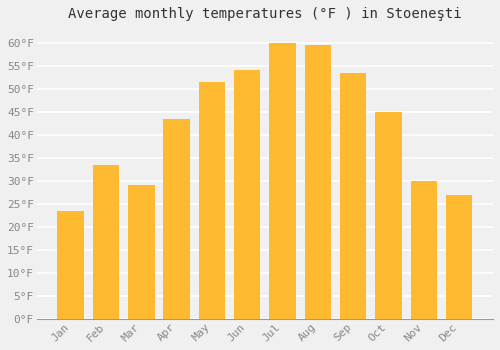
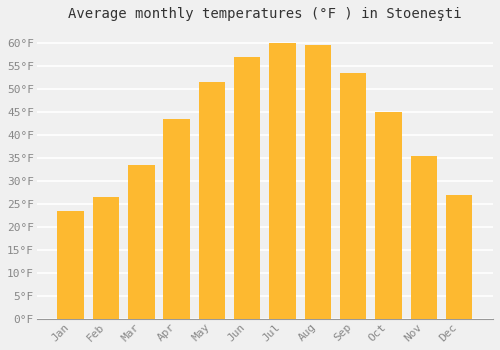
Feb: 33.5°F -> 26.5°F
Mar: 29.0°F -> 33.5°F
Jun: 54.0°F -> 57.0°F
Nov: 30.0°F -> 35.5°F
